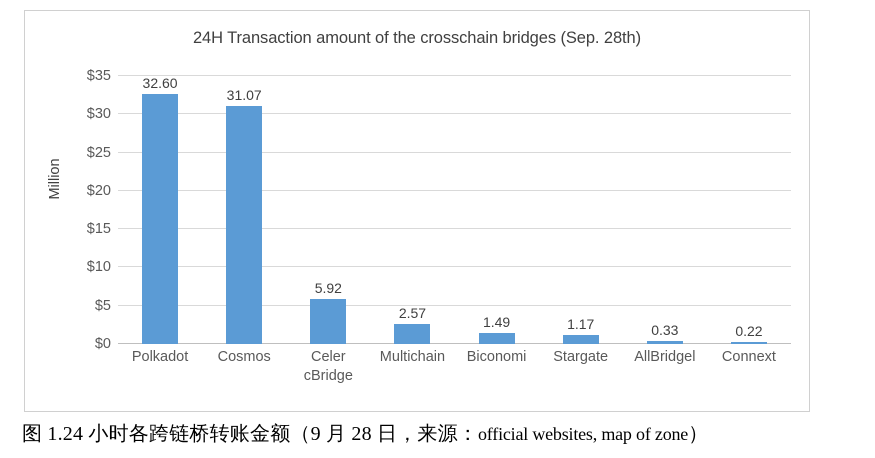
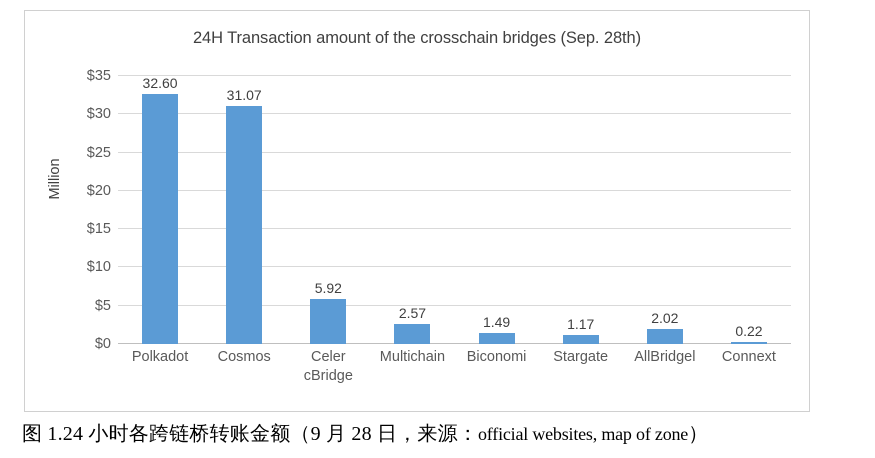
AllBridgel: 0.33 -> 2.02
